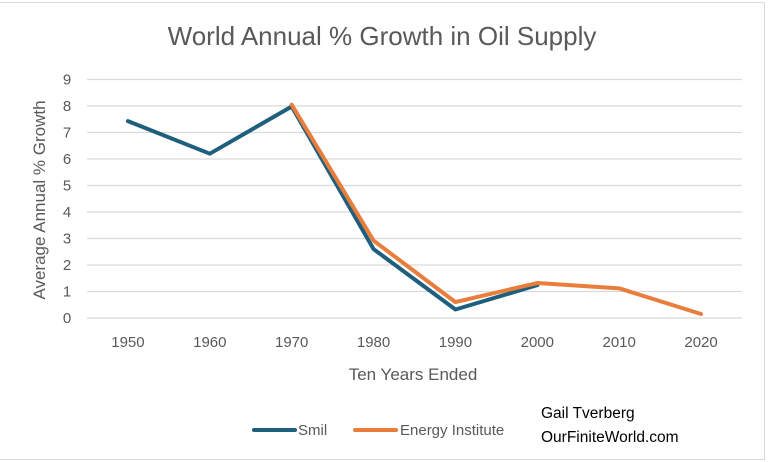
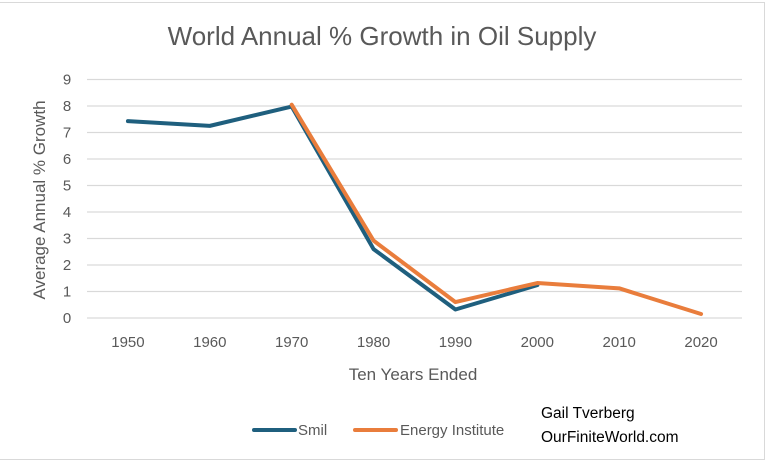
Smil/1960: 6.2 -> 7.2
